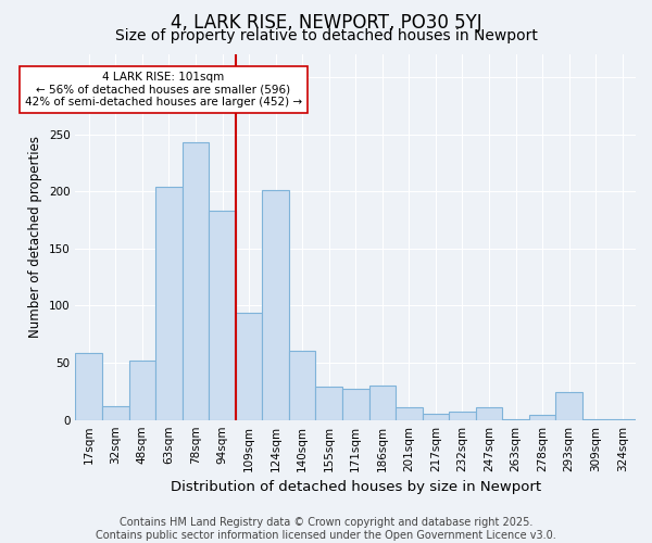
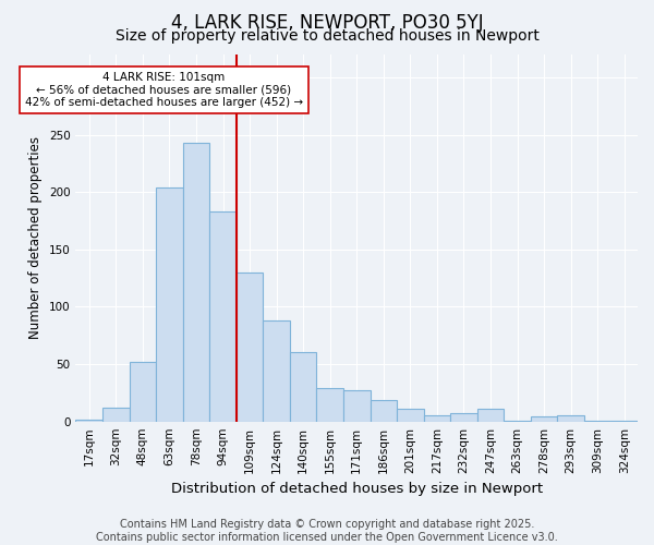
17sqm: 59 -> 2
109sqm: 94 -> 130
124sqm: 201 -> 88
186sqm: 30 -> 19
293sqm: 24 -> 5
